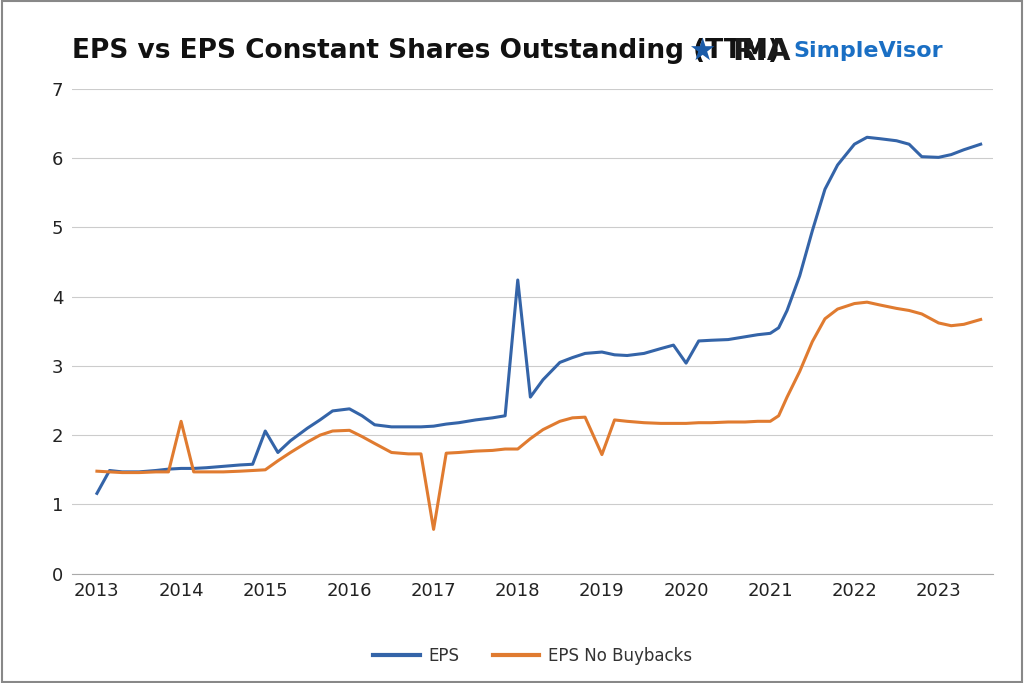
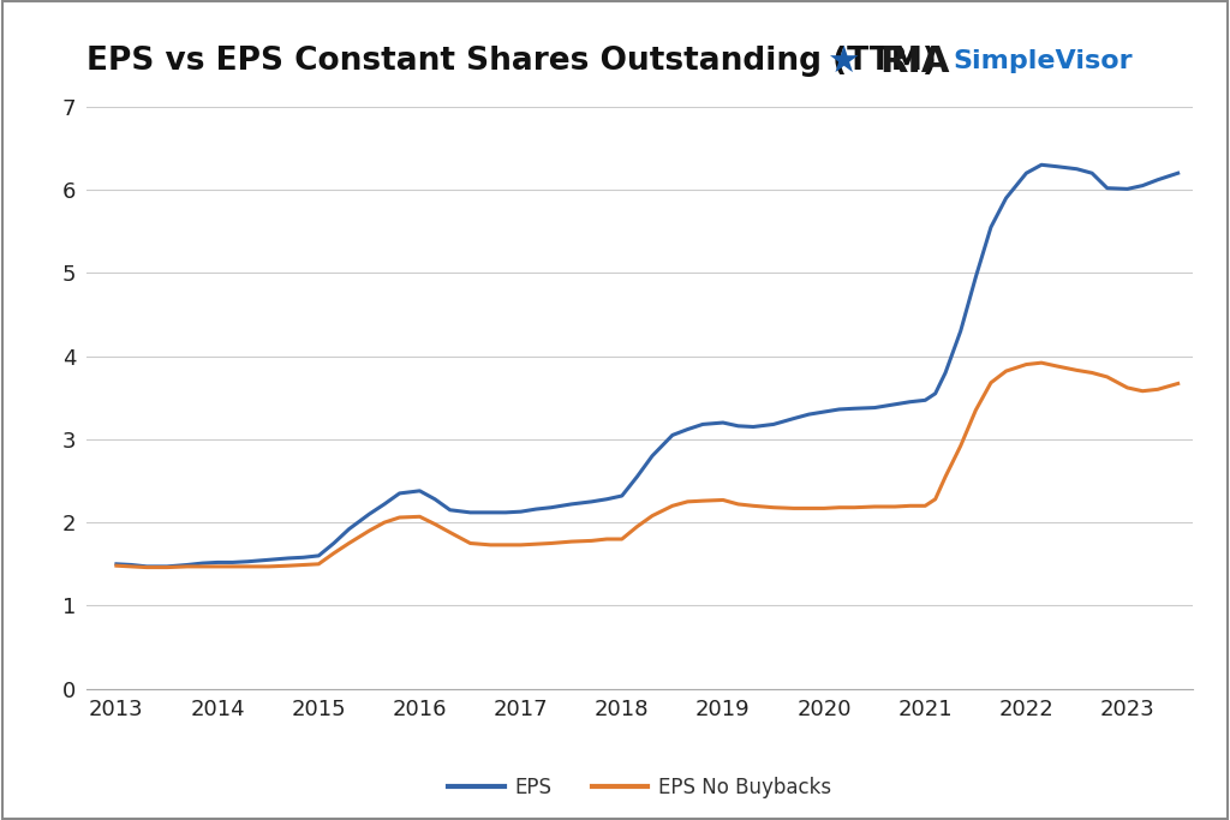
EPS/2013: 1.16 -> 1.50
EPS No Buybacks/2014: 2.20 -> 1.47
EPS/2015: 2.06 -> 1.60
EPS No Buybacks/2017: 0.64 -> 1.73
EPS/2018: 4.24 -> 2.32
EPS No Buybacks/2019: 1.72 -> 2.27
EPS/2020: 3.04 -> 3.33
